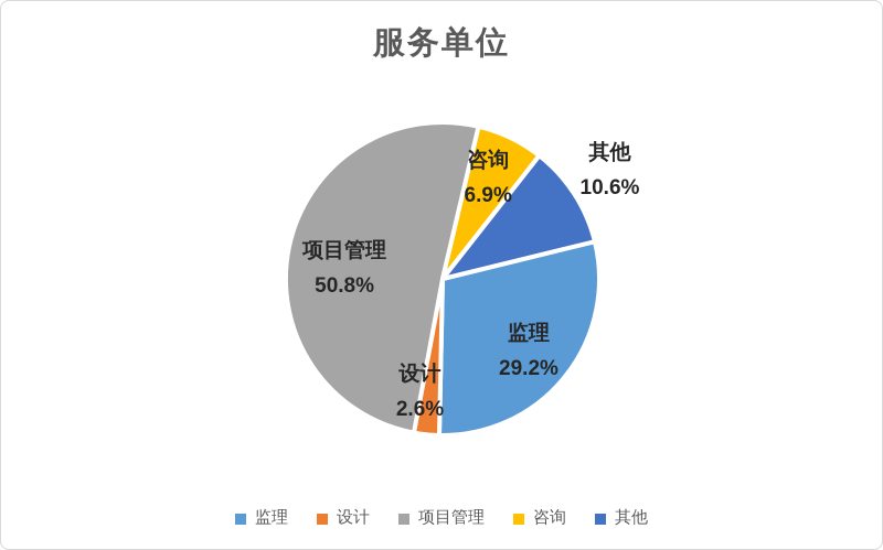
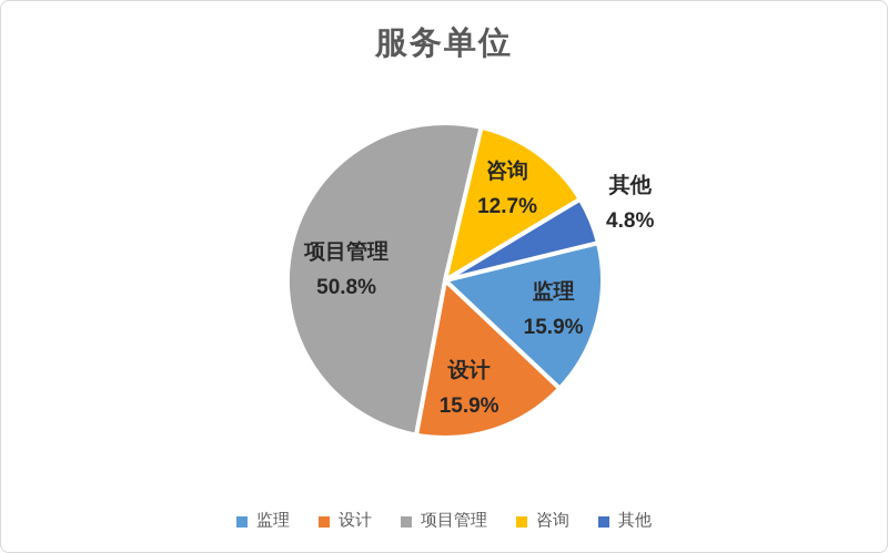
监理: 29.2% -> 15.9%
设计: 2.6% -> 15.9%
咨询: 6.9% -> 12.7%
其他: 10.6% -> 4.8%
